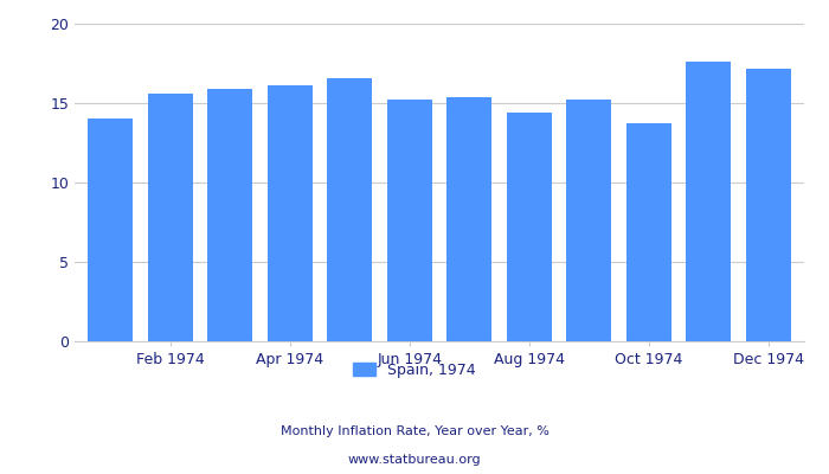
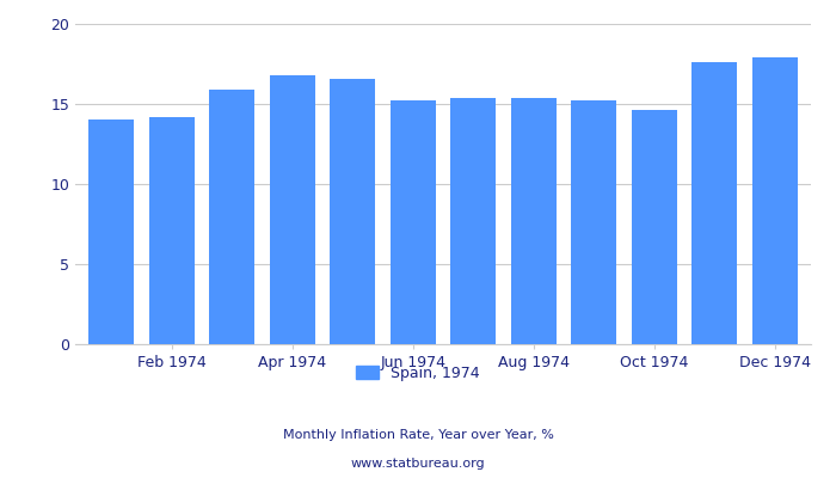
Feb 1974: 15.6 -> 14.2
Apr 1974: 16.1 -> 16.8
Aug 1974: 14.4 -> 15.4
Oct 1974: 13.7 -> 14.6
Dec 1974: 17.2 -> 17.9
